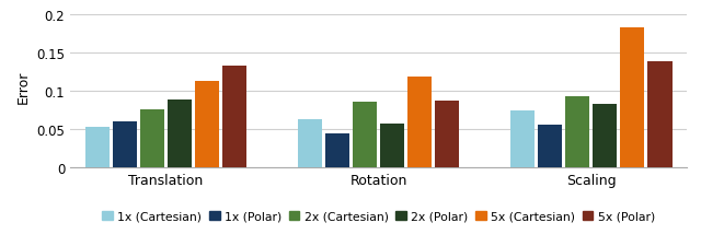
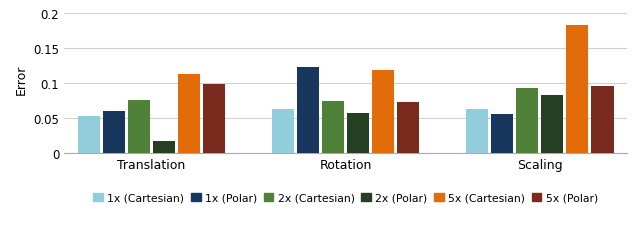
2x (Polar)/Translation: 0.088 -> 0.016
5x (Polar)/Translation: 0.132 -> 0.098
1x (Polar)/Rotation: 0.044 -> 0.122
2x (Cartesian)/Rotation: 0.086 -> 0.074
5x (Polar)/Rotation: 0.087 -> 0.072
1x (Cartesian)/Scaling: 0.074 -> 0.062
5x (Polar)/Scaling: 0.138 -> 0.096
